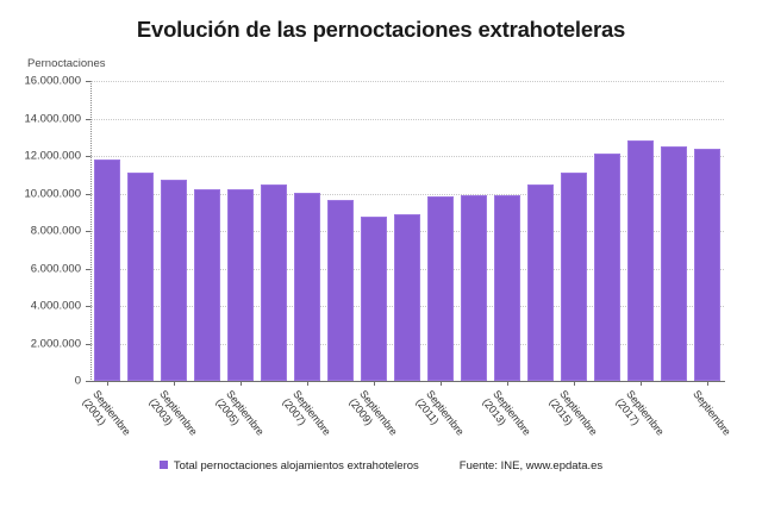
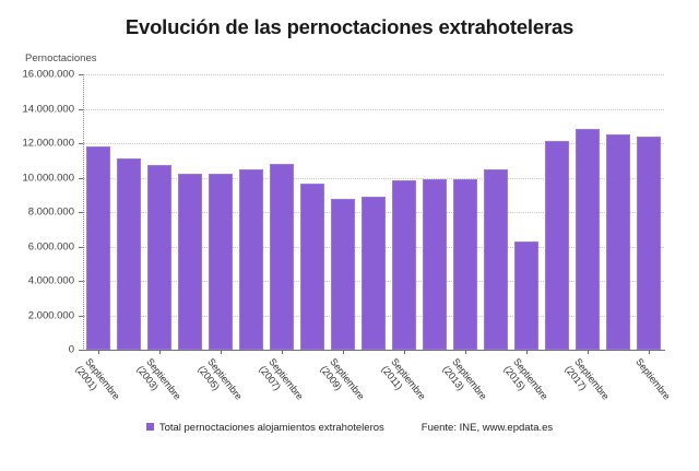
Septiembre (2007): 10000000 -> 10800000
Septiembre (2015): 11100000 -> 6300000
